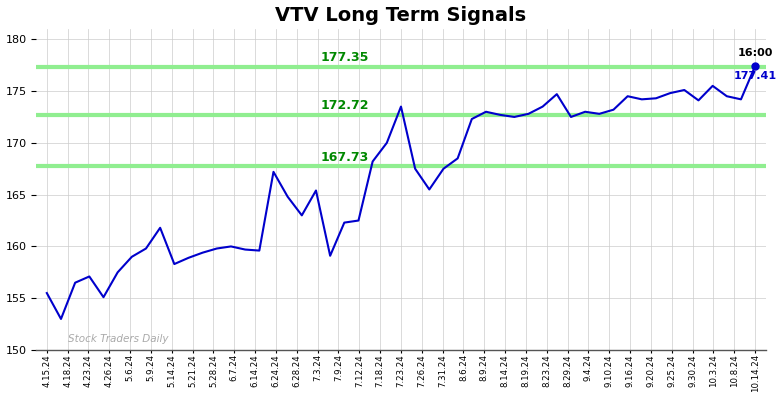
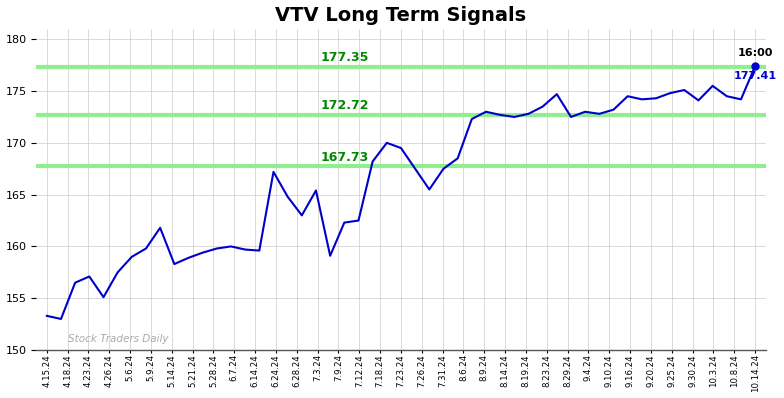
4.15.24: 155.5 -> 153.3
7.23.24: 173.5 -> 169.5
